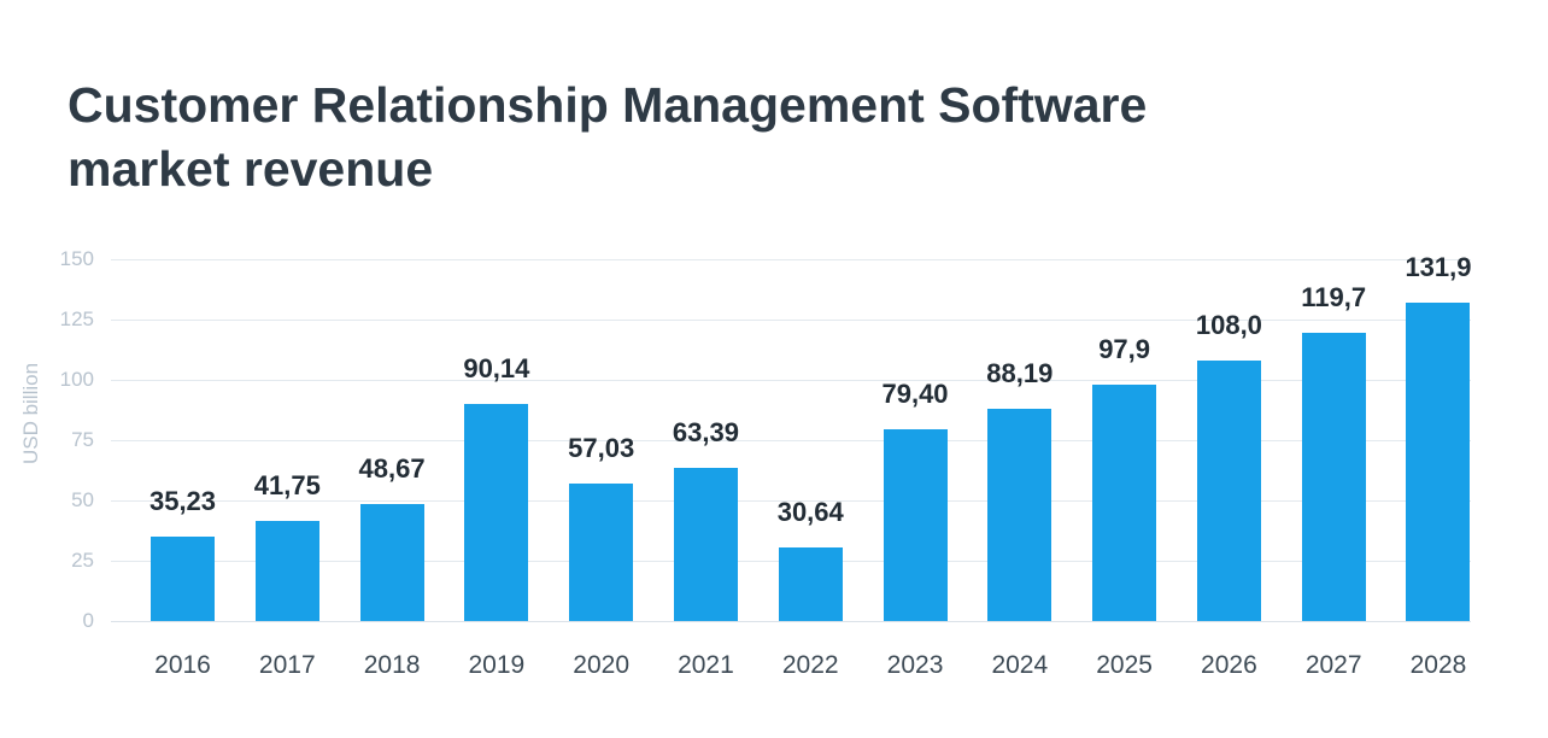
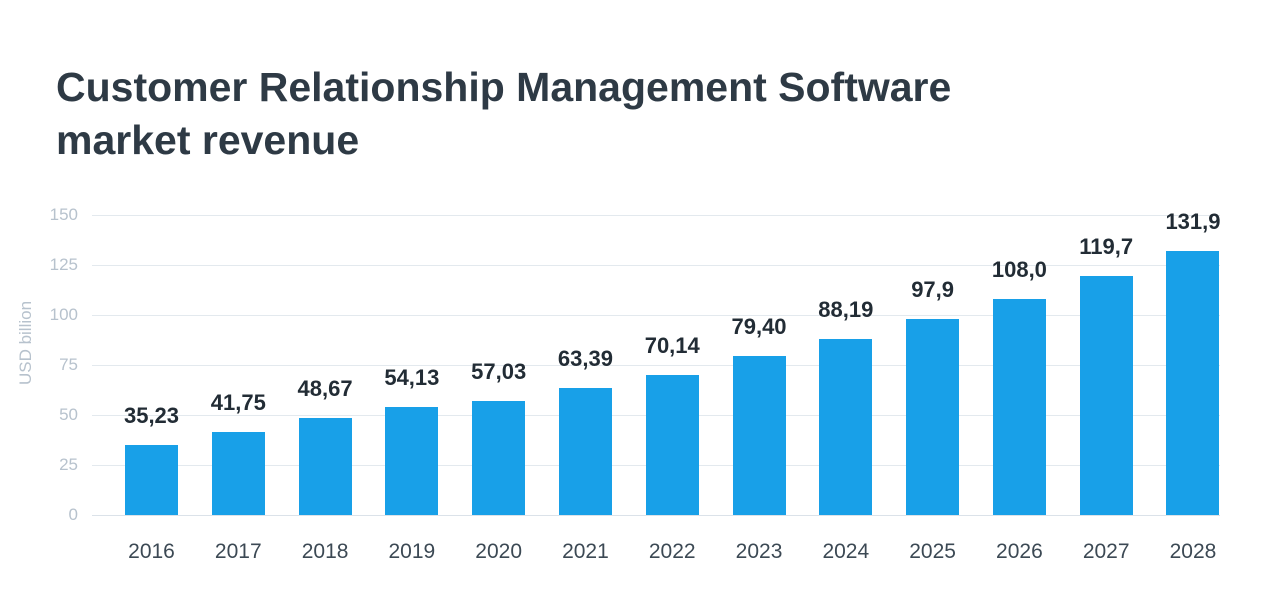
2019: 90,14 -> 54,13
2022: 30,64 -> 70,14
